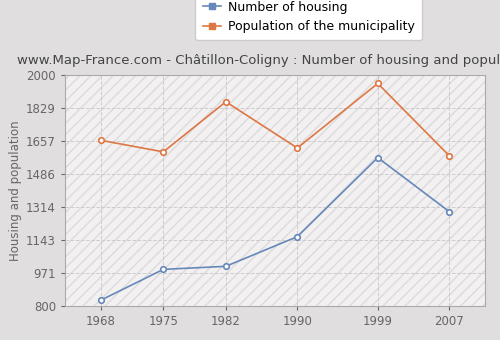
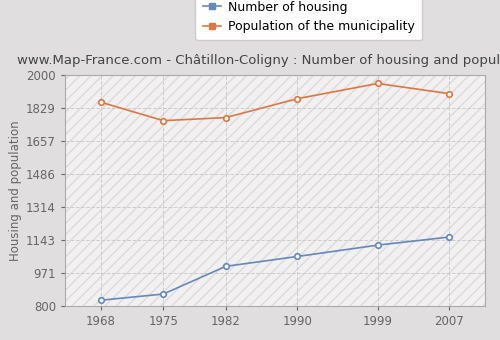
Population of the municipality/1968: 1660 -> 1860
Number of housing/1975: 990 -> 860
Population of the municipality/1975: 1600 -> 1760
Population of the municipality/1982: 1860 -> 1780
Number of housing/1990: 1160 -> 1060
Population of the municipality/1990: 1620 -> 1880
Number of housing/1999: 1570 -> 1120
Number of housing/2007: 1290 -> 1160
Population of the municipality/2007: 1580 -> 1900
